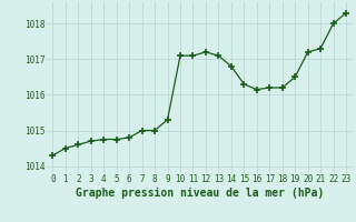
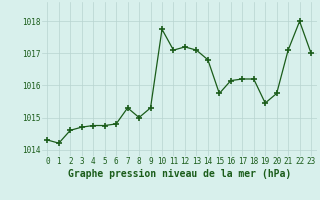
1: 1014.50 -> 1014.20
7: 1015.00 -> 1015.30
10: 1017.10 -> 1017.75
15: 1016.30 -> 1015.75
19: 1016.50 -> 1015.45
20: 1017.20 -> 1015.75
21: 1017.30 -> 1017.10
23: 1018.30 -> 1017.00
